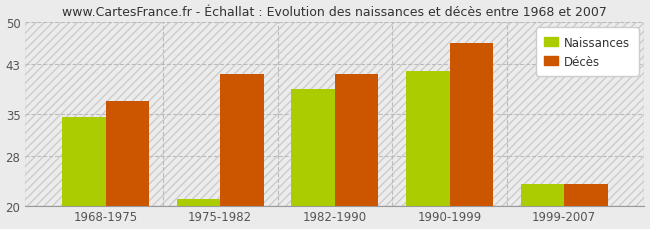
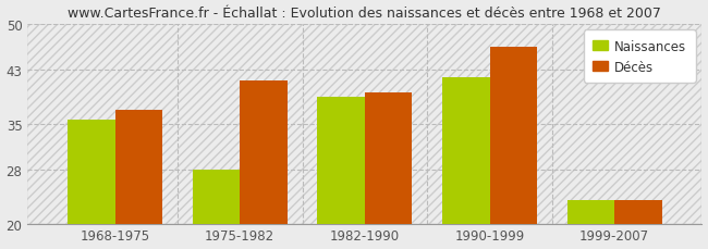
Naissances/1968-1975: 34.5 -> 35.6
Naissances/1975-1982: 21.0 -> 28.0
Décès/1982-1990: 41.5 -> 39.6
